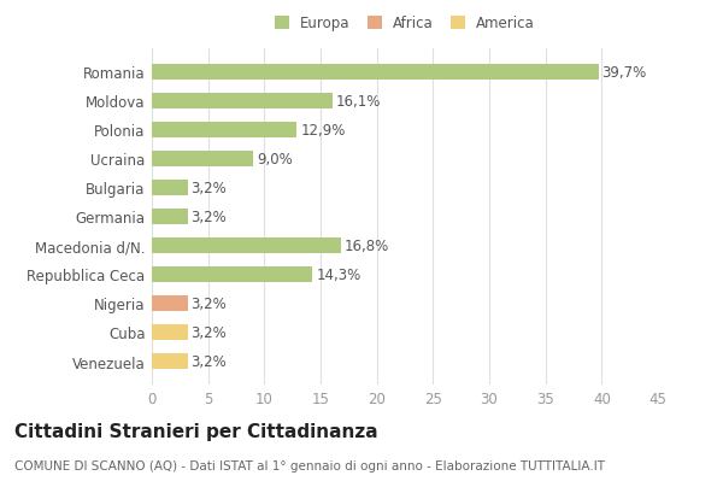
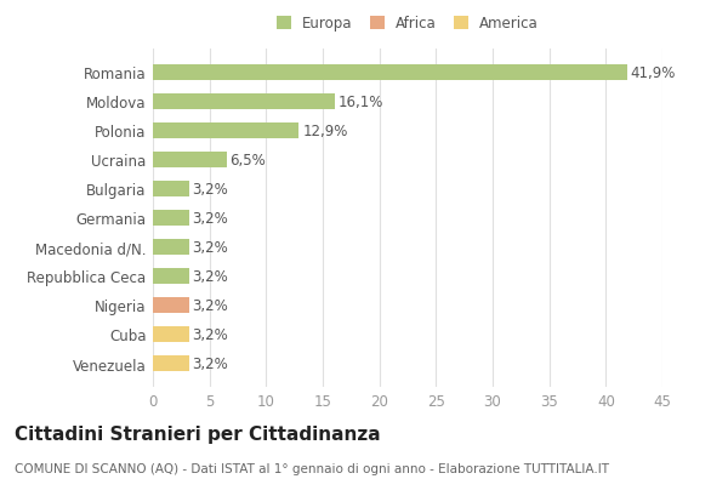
Romania: 39,7% -> 41,9%
Ucraina: 9,0% -> 6,5%
Macedonia d/N.: 16,8% -> 3,2%
Repubblica Ceca: 14,3% -> 3,2%
